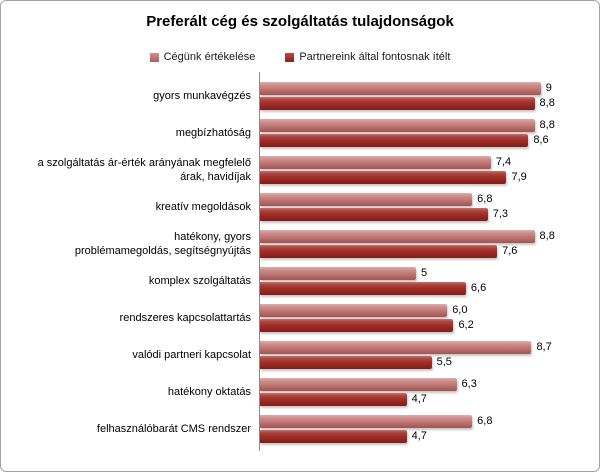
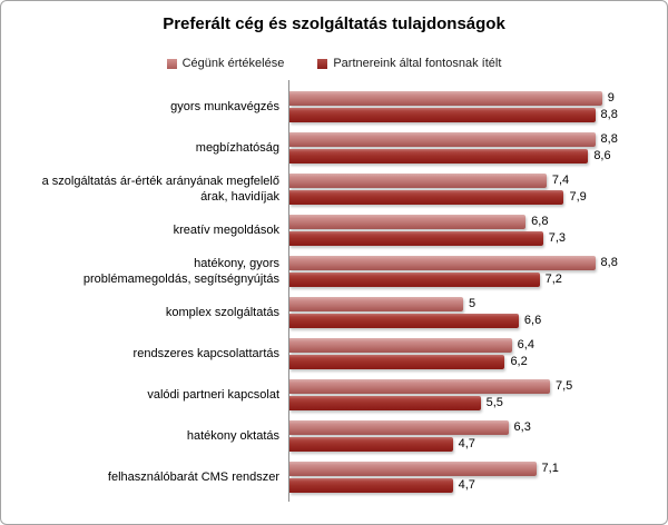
Partnereink által fontosnak ítélt/hatékony, gyors problémamegoldás, segítségnyújtás: 7,6 -> 7,2
Cégünk értékelése/rendszeres kapcsolattartás: 6,0 -> 6,4
Cégünk értékelése/valódi partneri kapcsolat: 8,7 -> 7,5
Cégünk értékelése/felhasználóbarát CMS rendszer: 6,8 -> 7,1
